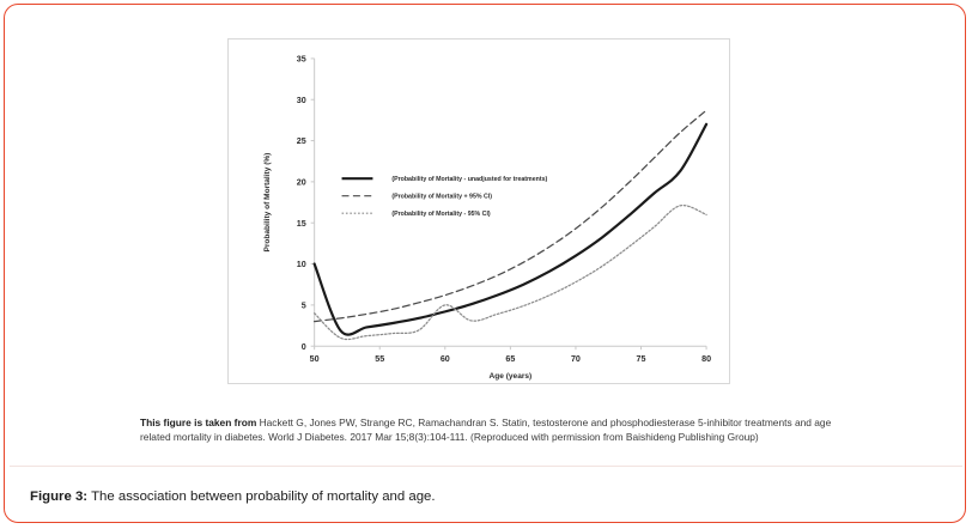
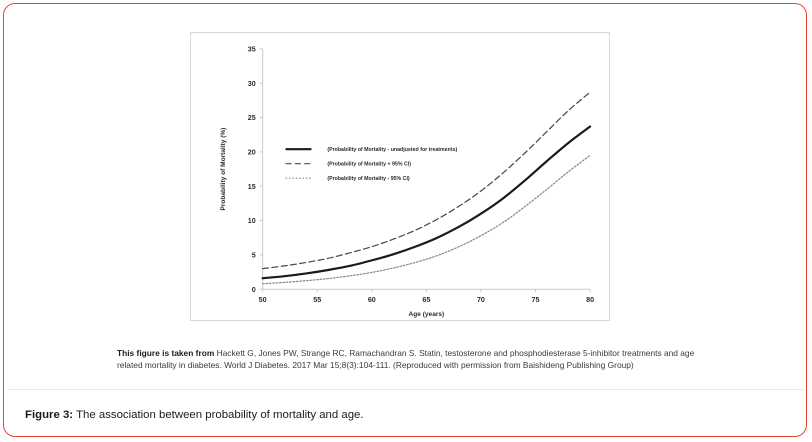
(Probability of Mortality - unadjusted for treatments)/50: 10 -> 2
(Probability of Mortality - 95% CI)/50: 4 -> 1
(Probability of Mortality - 95% CI)/60: 5 -> 2
(Probability of Mortality - unadjusted for treatments)/80: 27 -> 24
(Probability of Mortality - 95% CI)/80: 16 -> 20
